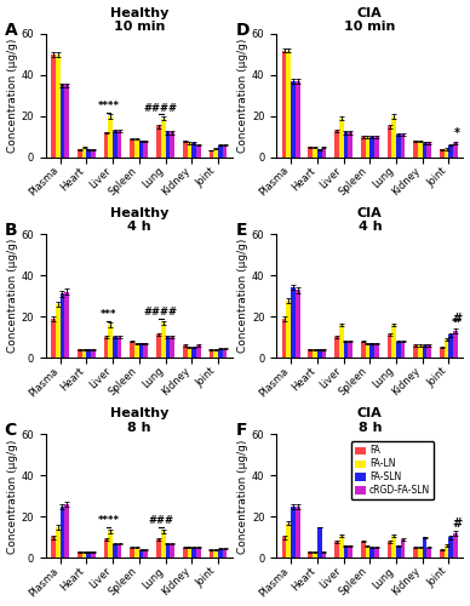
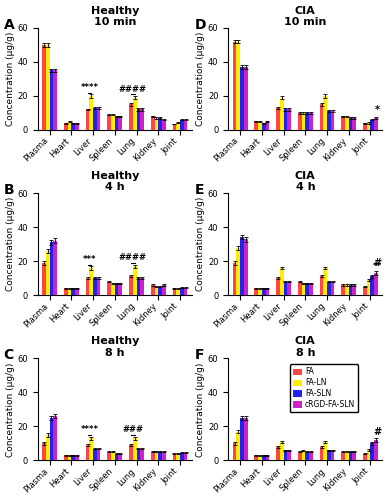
CIA 8 h/FA-SLN/Heart: 15 -> 3
CIA 8 h/FA/Spleen: 8 -> 5
CIA 8 h/cRGD-FA-SLN/Lung: 9 -> 6
CIA 8 h/FA-SLN/Kidney: 10 -> 5
